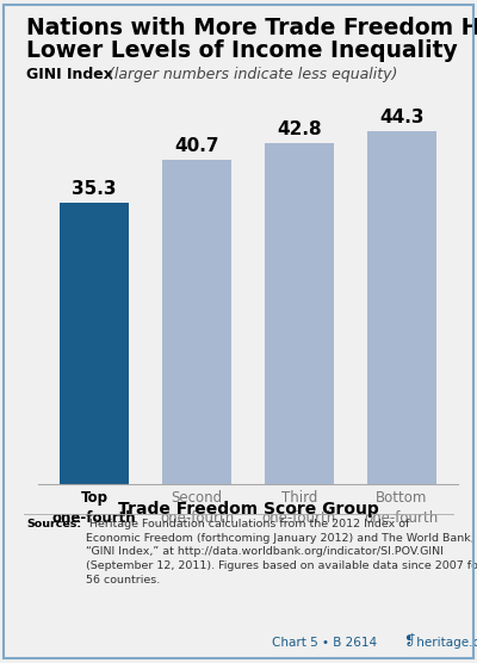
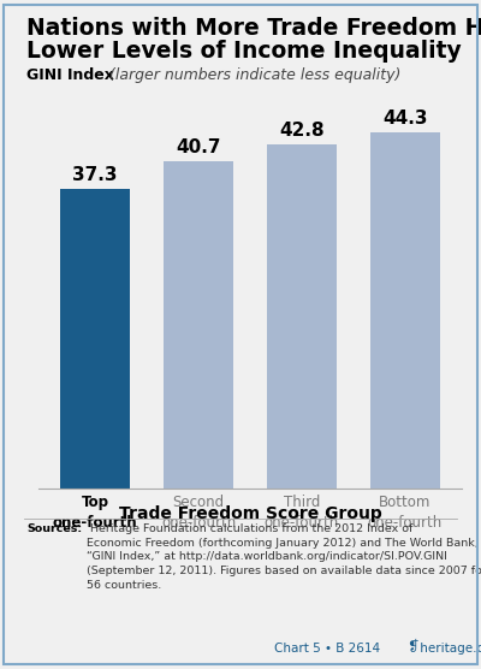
Top one-fourth: 35.3 -> 37.3
